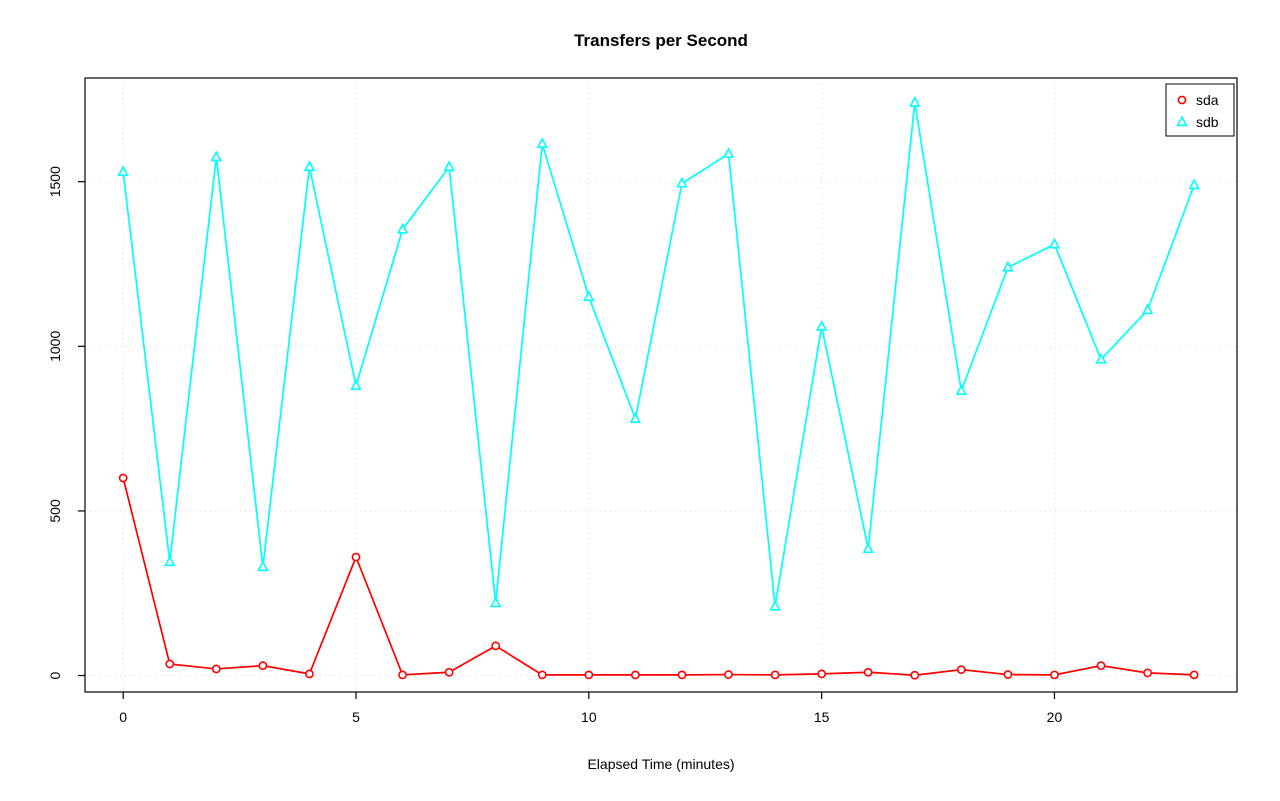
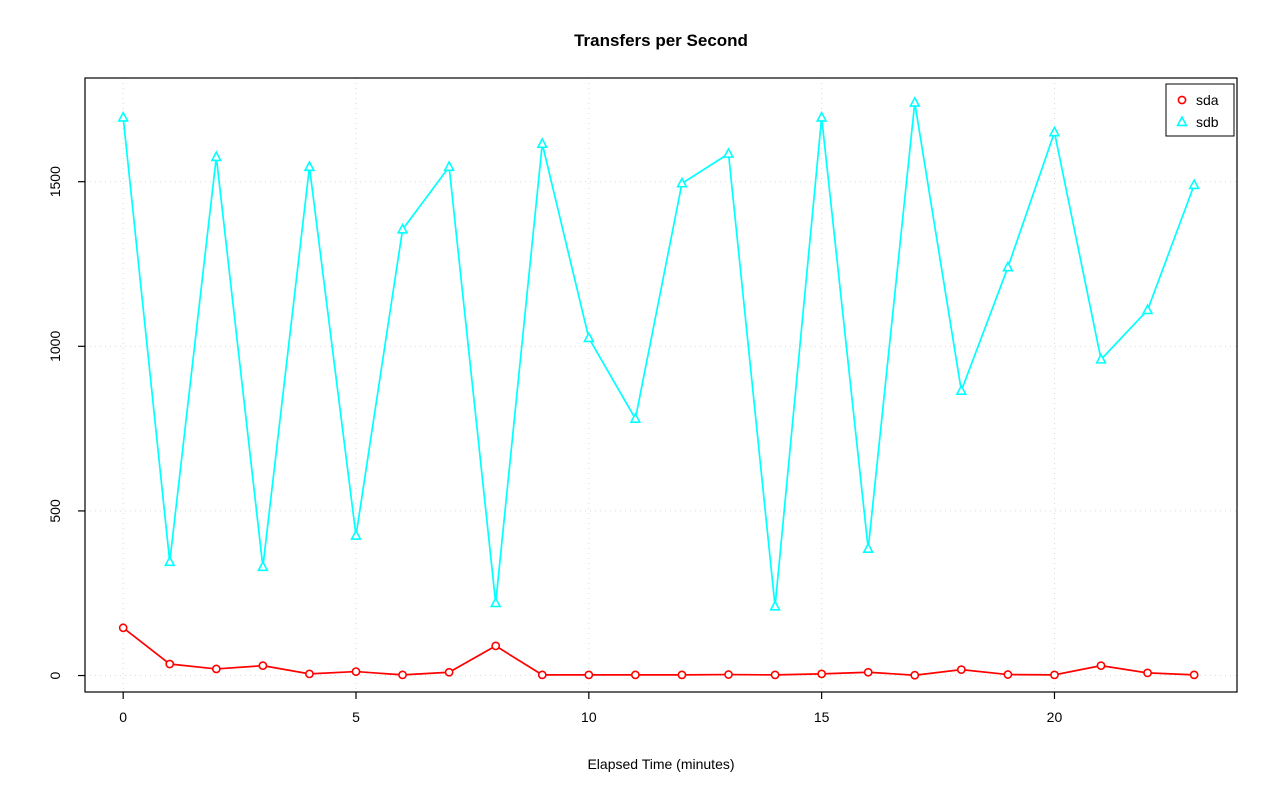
sda/0: 600 -> 140
sdb/0: 1530 -> 1700
sda/5: 360 -> 10
sdb/5: 880 -> 420
sdb/10: 1150 -> 1020
sdb/15: 1060 -> 1700
sdb/20: 1310 -> 1650
